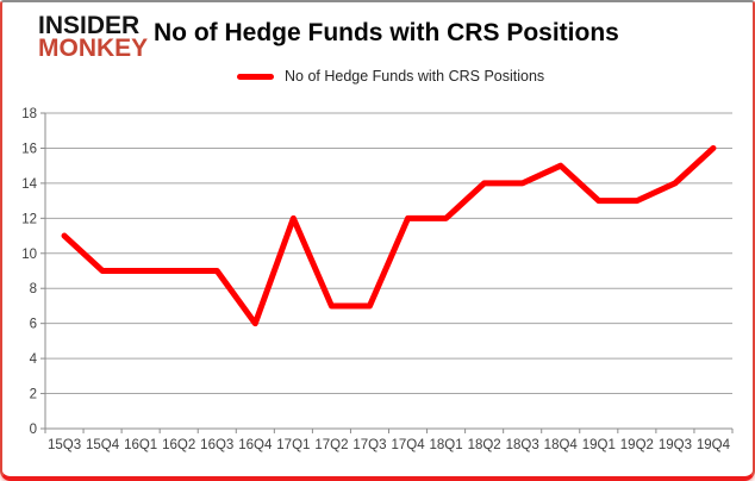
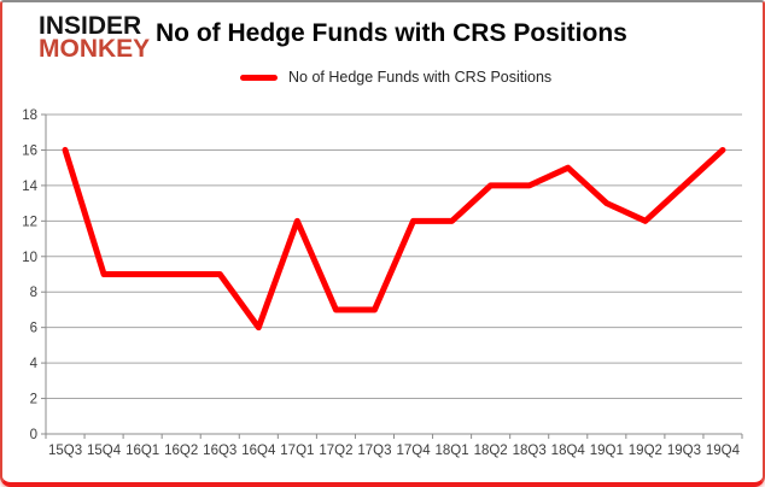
15Q3: 11 -> 16
19Q2: 13 -> 12
